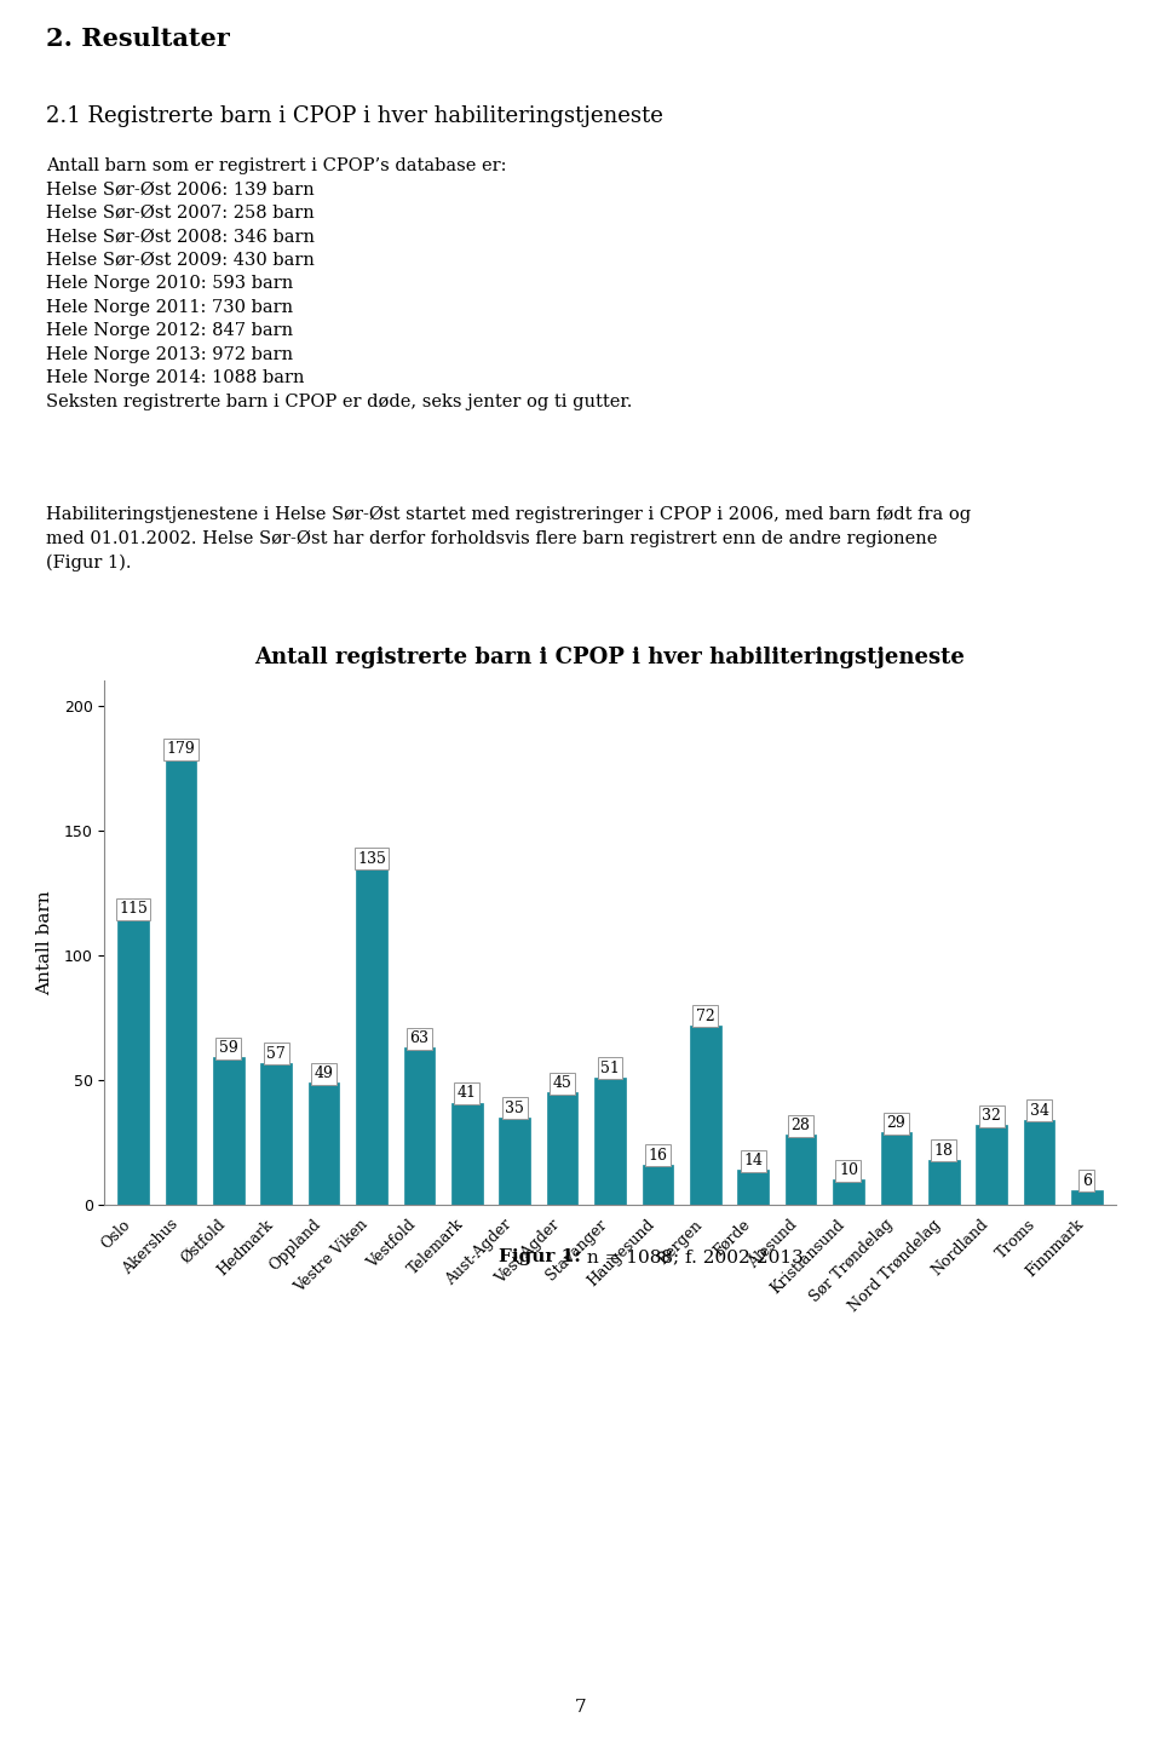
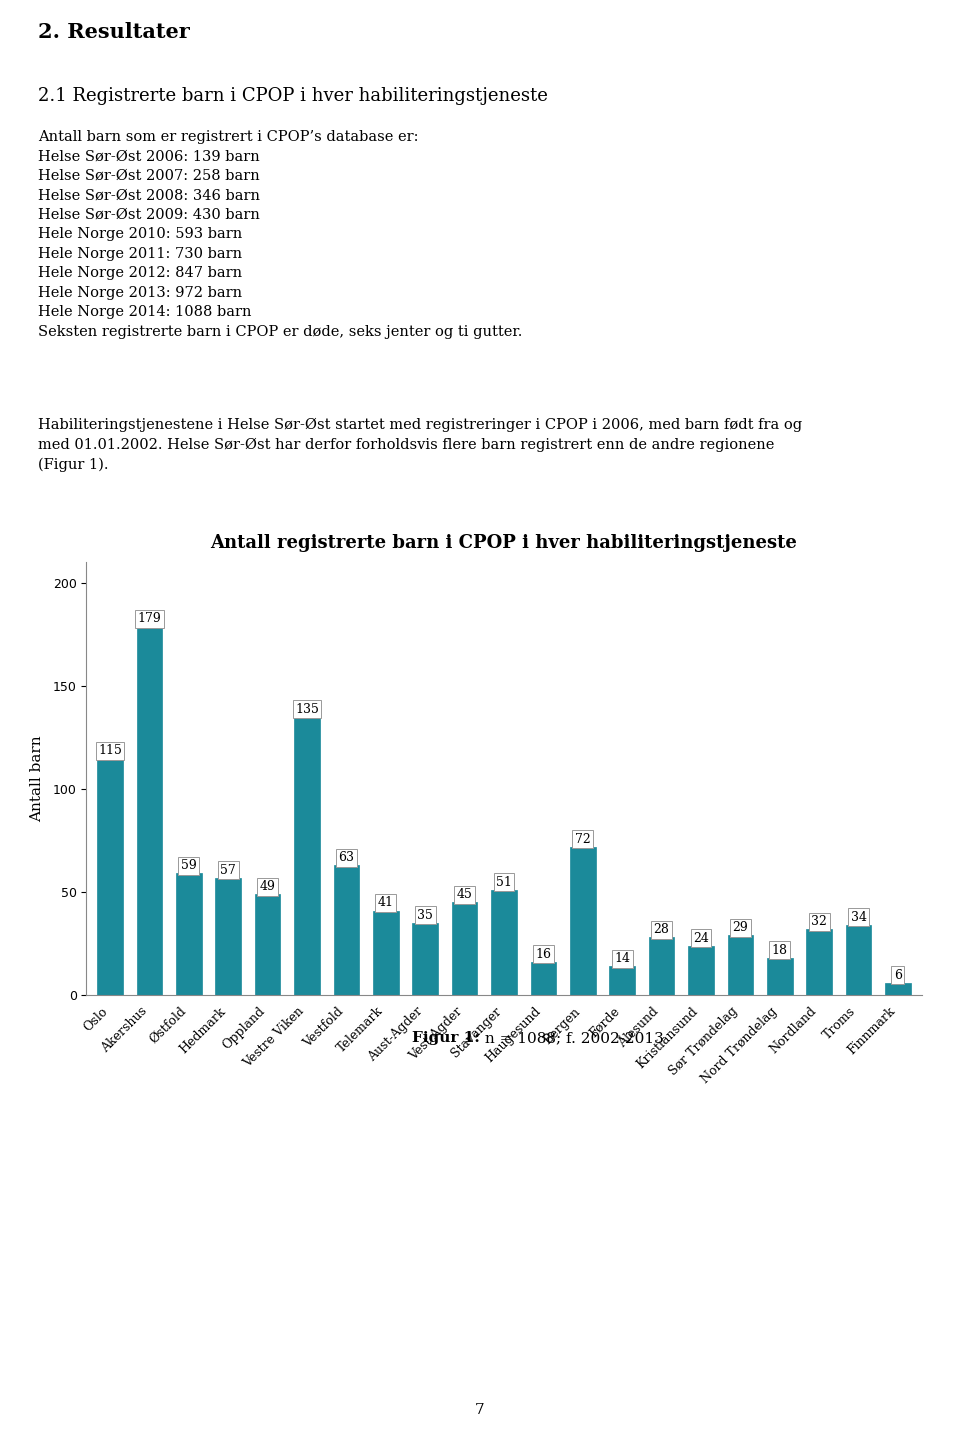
Kristiansund: 10 -> 24
